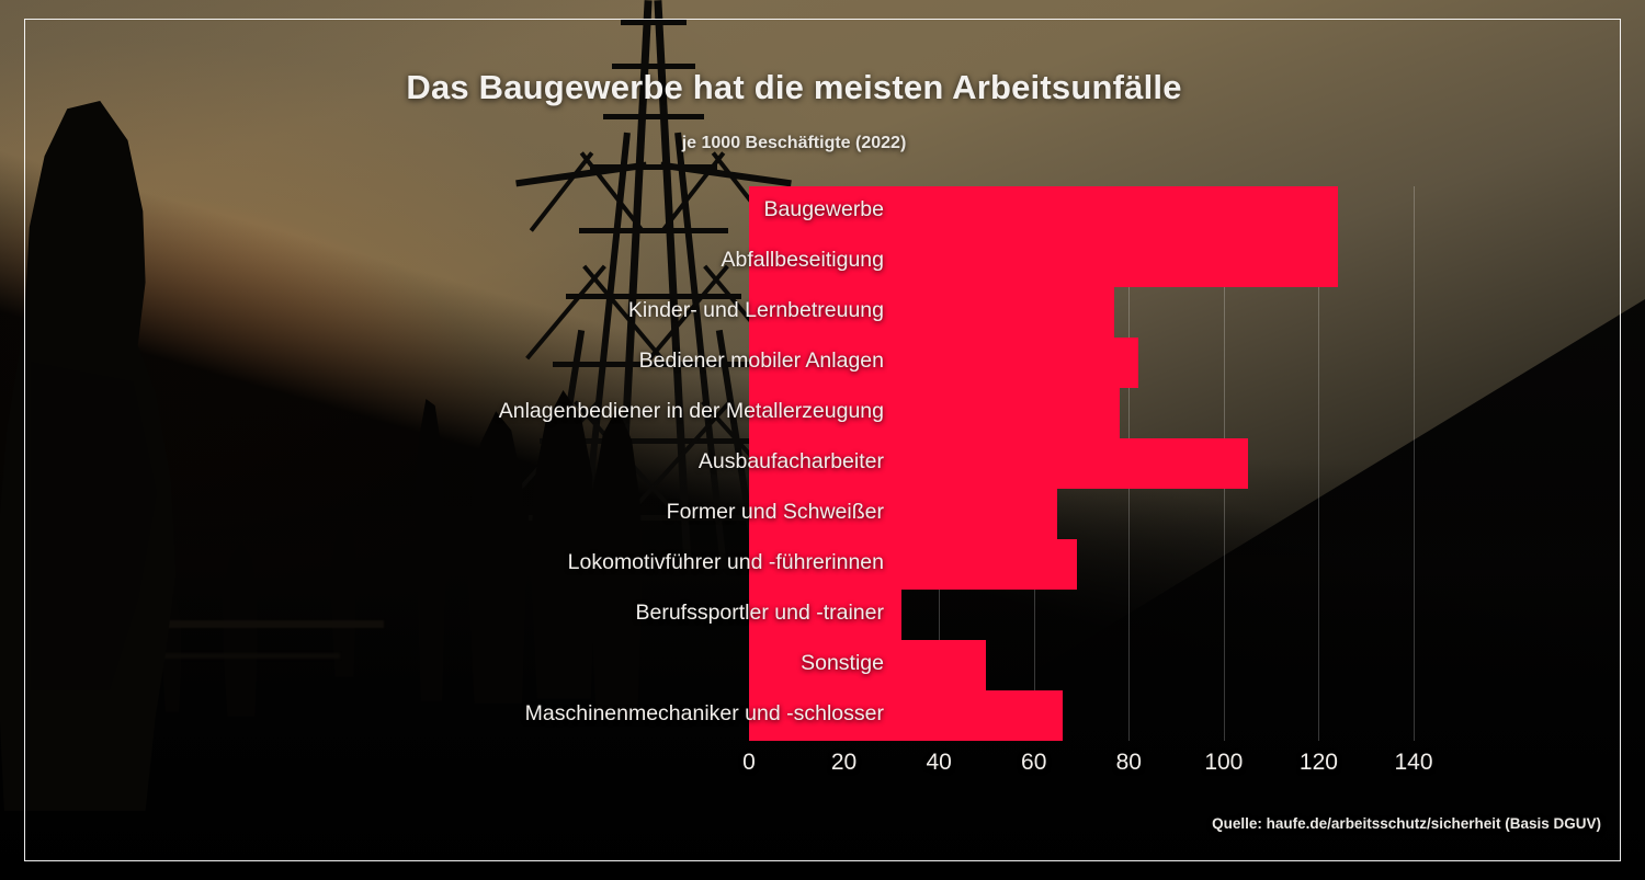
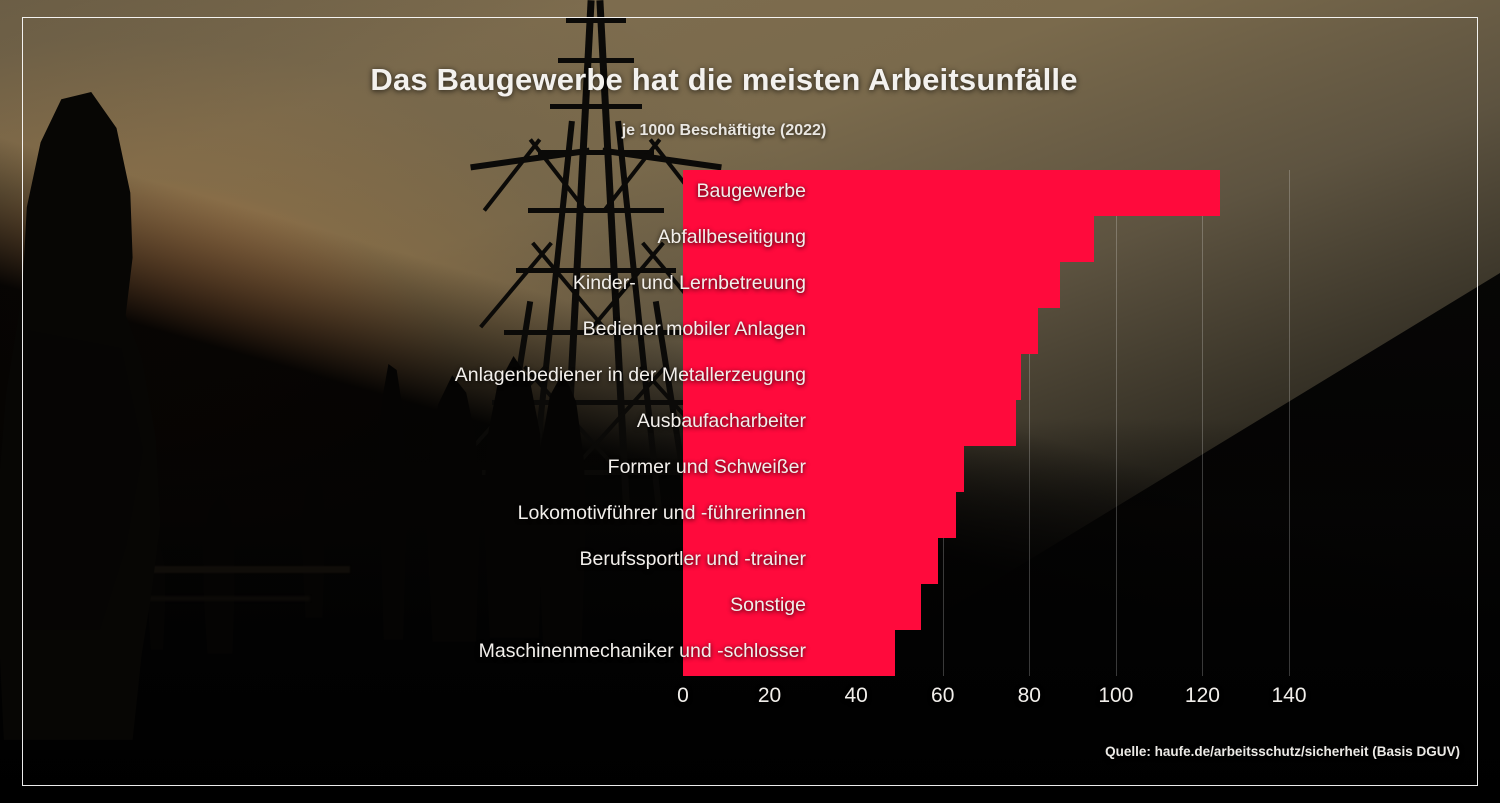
Abfallbeseitigung: 124 -> 95
Kinder- und Lernbetreuung: 77 -> 87
Ausbaufacharbeiter: 105 -> 77
Lokomotivführer und -führerinnen: 69 -> 63
Berufssportler und -trainer: 32 -> 59
Sonstige: 50 -> 55
Maschinenmechaniker und -schlosser: 66 -> 49
